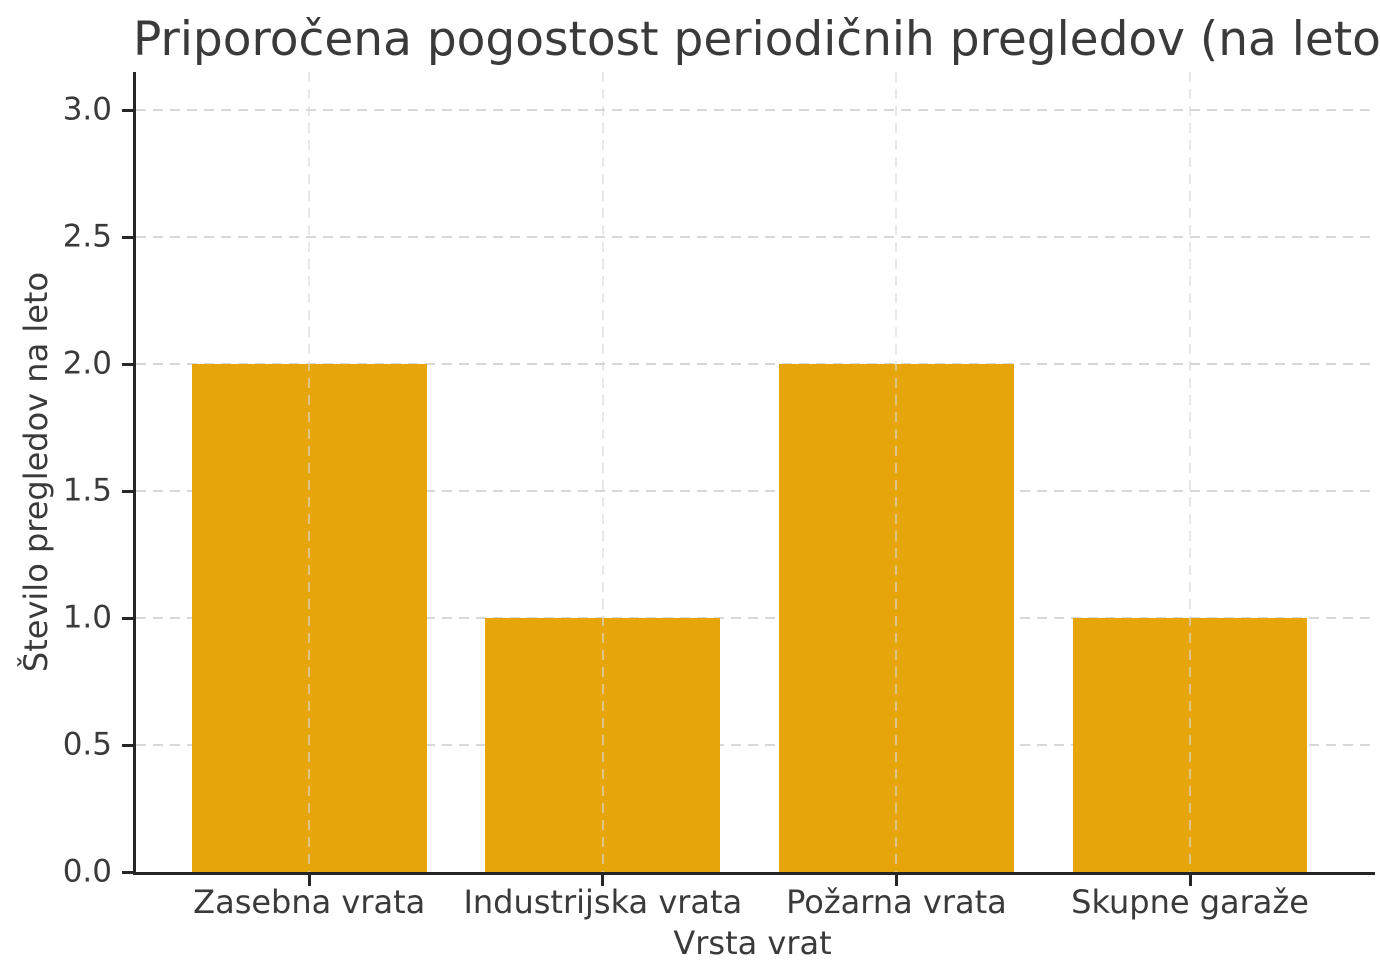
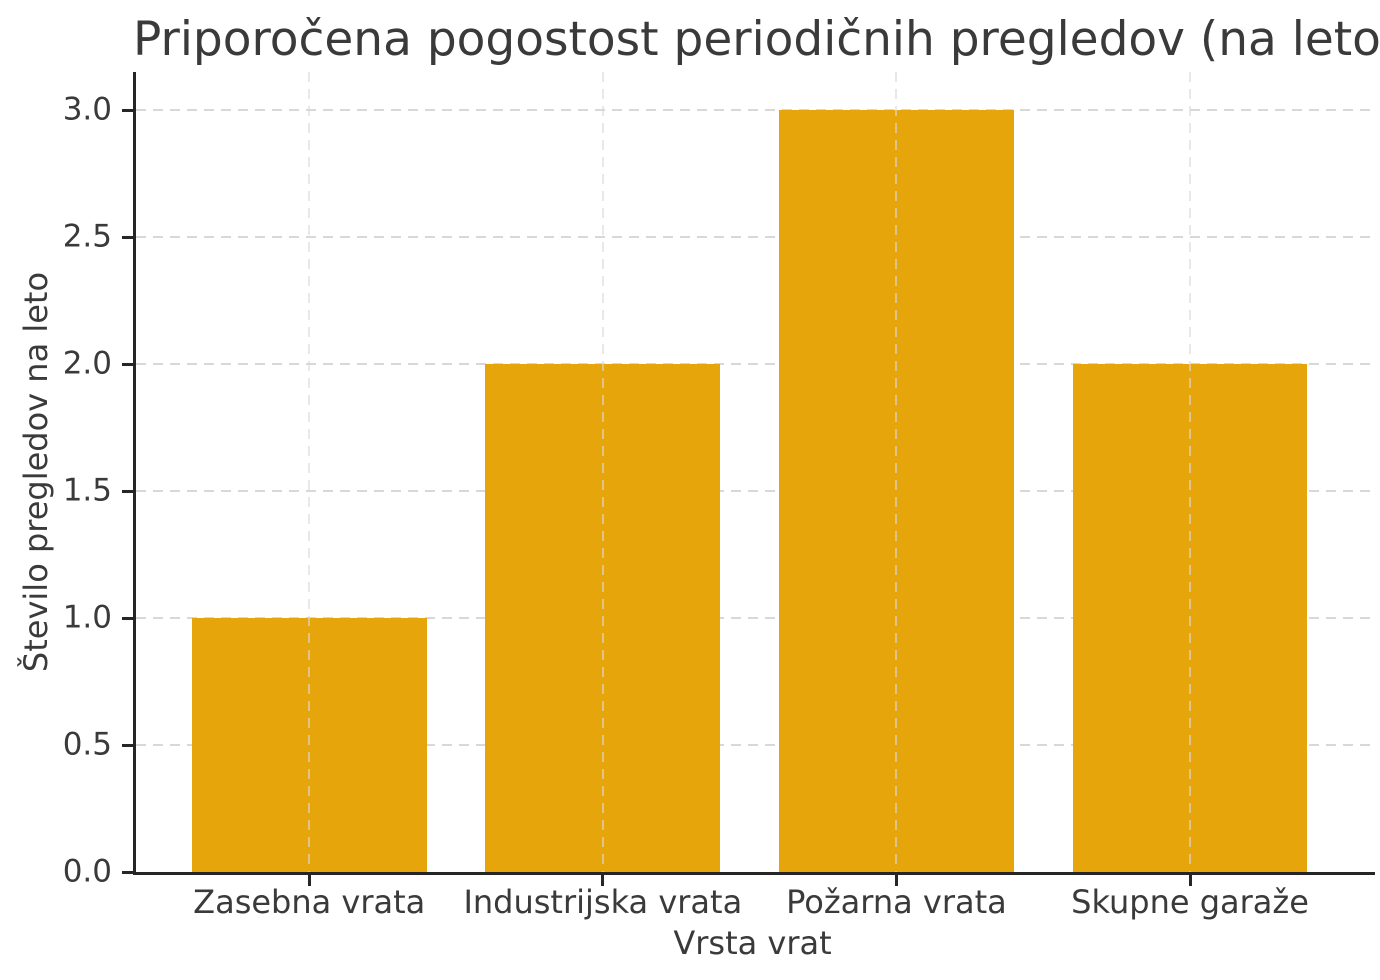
Zasebna vrata: 2 -> 1
Industrijska vrata: 1 -> 2
Požarna vrata: 2 -> 3
Skupne garaže: 1 -> 2
